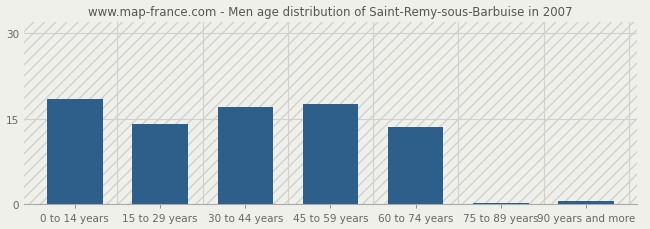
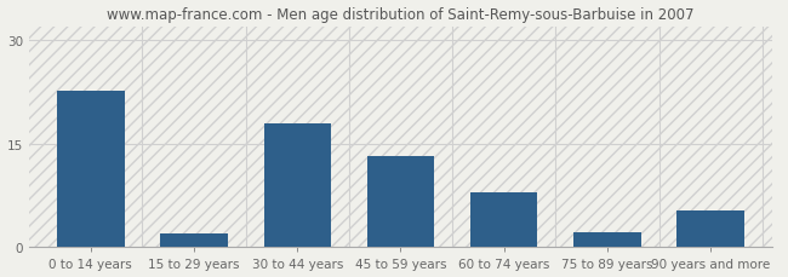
0 to 14 years: 18.5 -> 22.6
15 to 29 years: 14.0 -> 2.0
30 to 44 years: 17.0 -> 18.0
45 to 59 years: 17.5 -> 13.2
60 to 74 years: 13.5 -> 8.0
75 to 89 years: 0.2 -> 2.2
90 years and more: 0.6 -> 5.4
